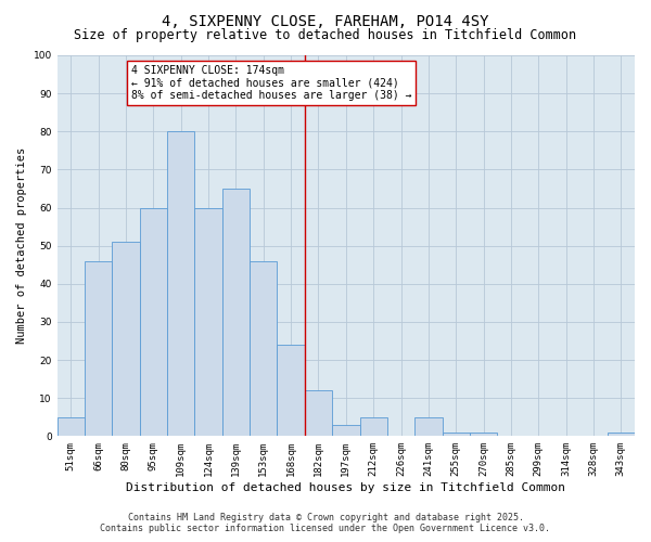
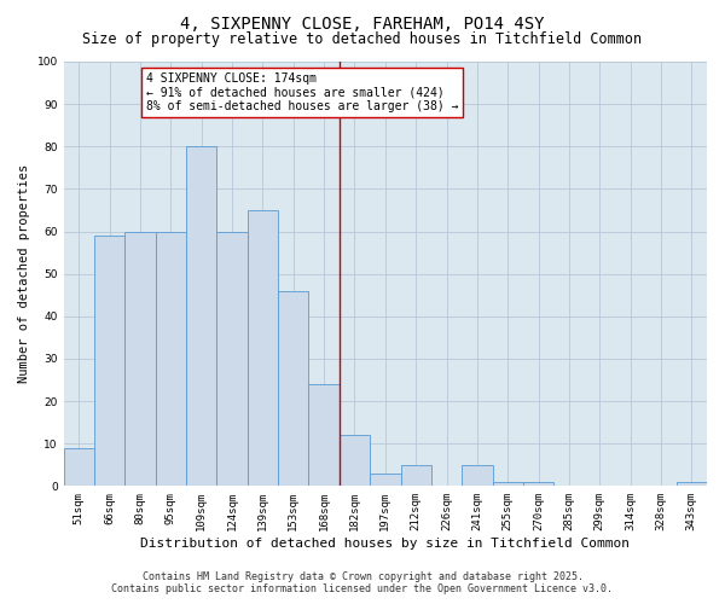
51sqm: 5 -> 9
66sqm: 46 -> 59
80sqm: 51 -> 60
